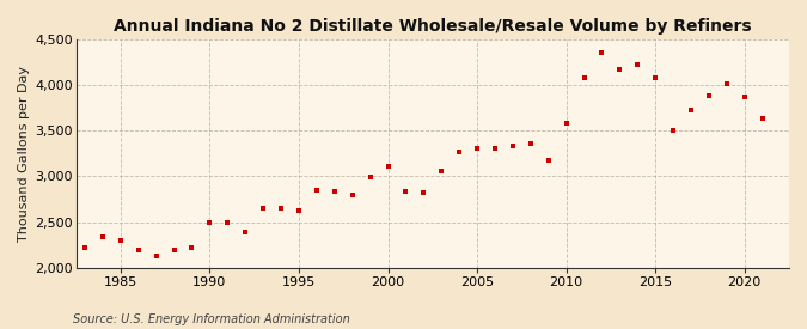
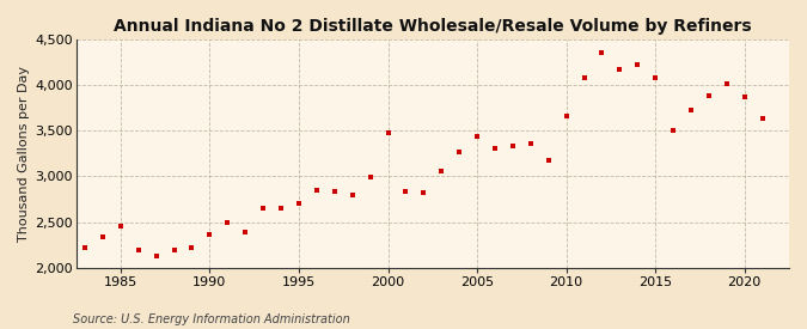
1985: 2,300 -> 2,460
1990: 2,490 -> 2,360
1995: 2,620 -> 2,700
2000: 3,110 -> 3,480
2005: 3,310 -> 3,440
2010: 3,580 -> 3,660
